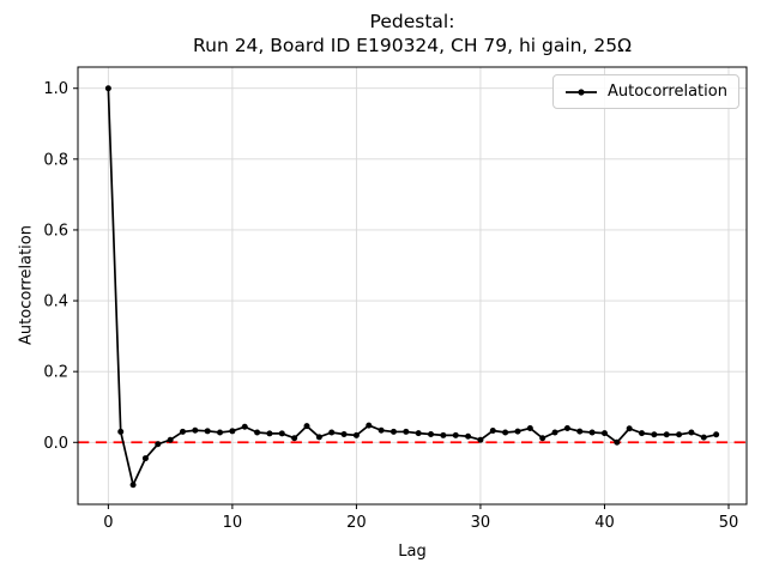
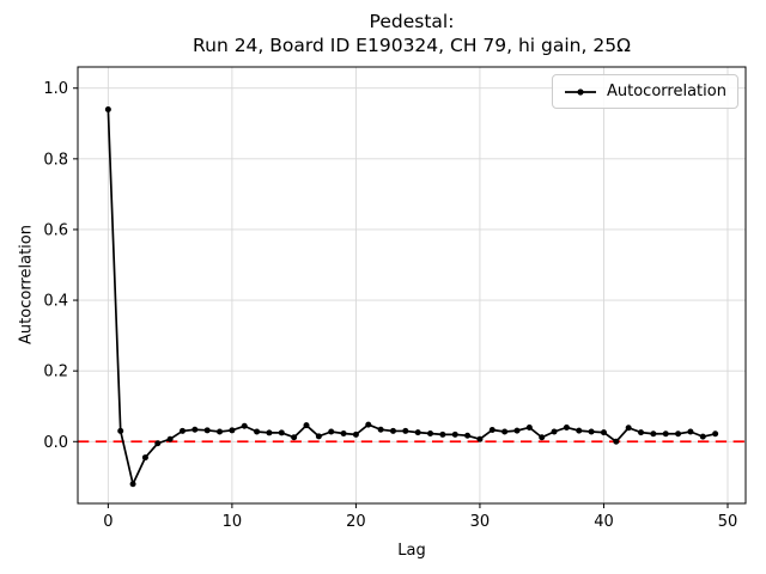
0: 1.00 -> 0.94
